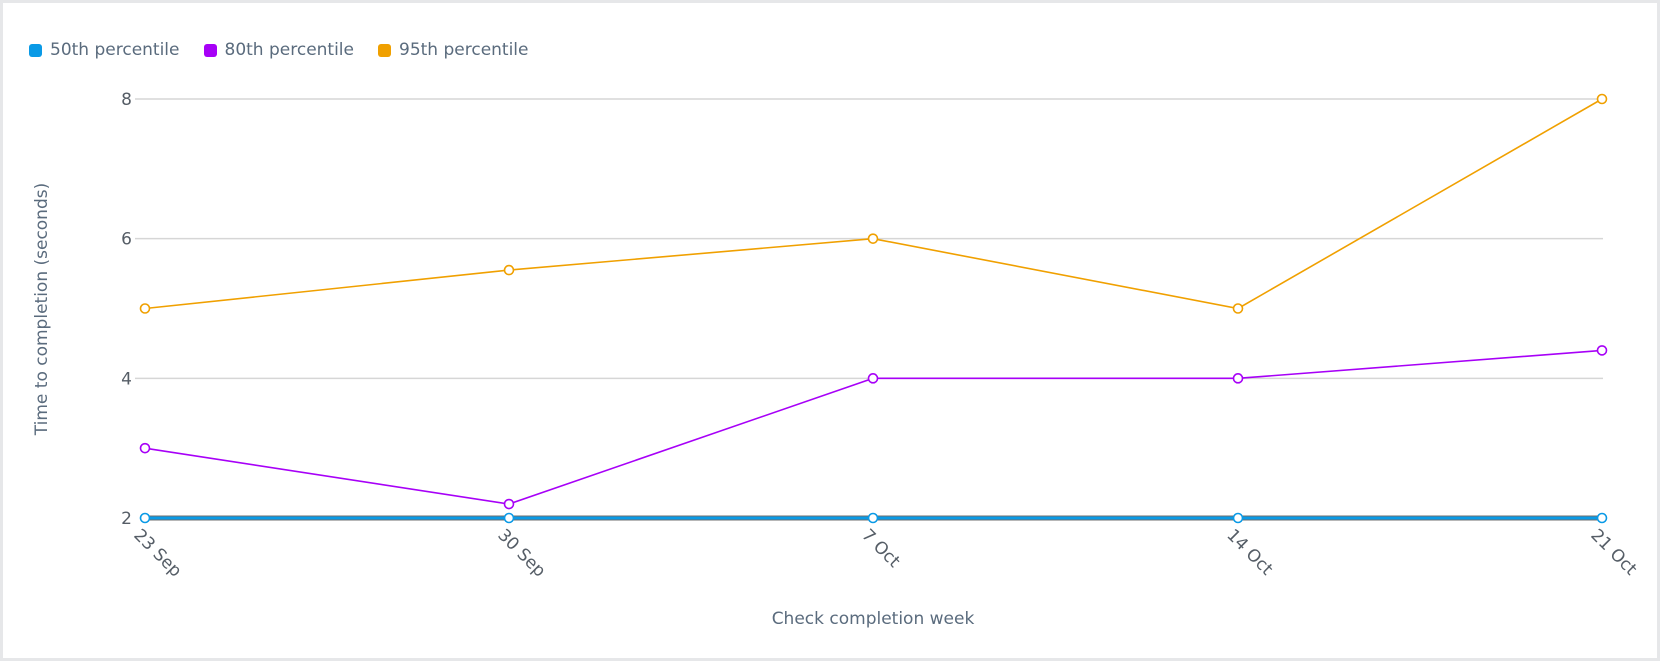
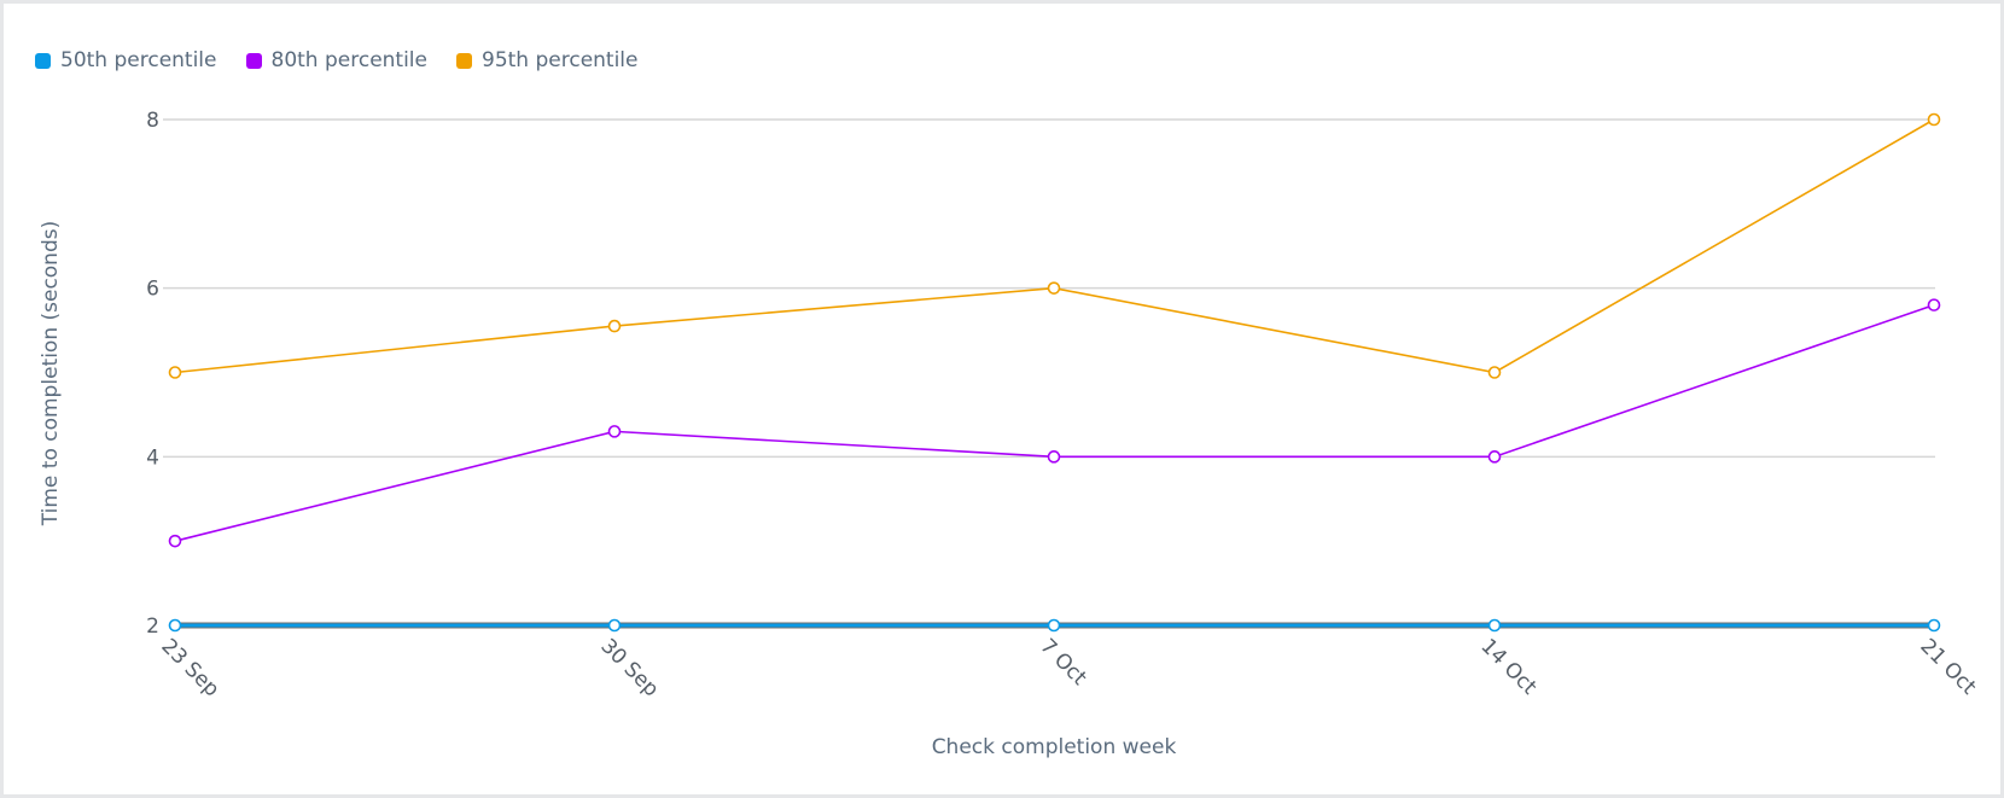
80th percentile/30 Sep: 2.2 -> 4.3
80th percentile/21 Oct: 4.4 -> 5.8
